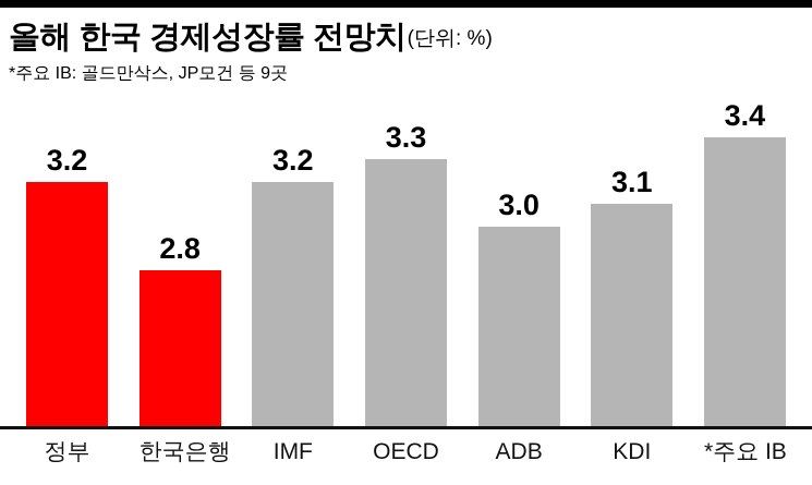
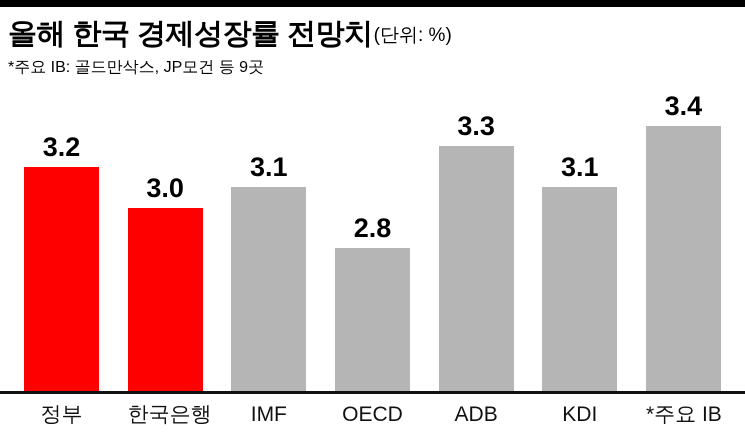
한국은행: 2.8 -> 3.0
IMF: 3.2 -> 3.1
OECD: 3.3 -> 2.8
ADB: 3.0 -> 3.3
